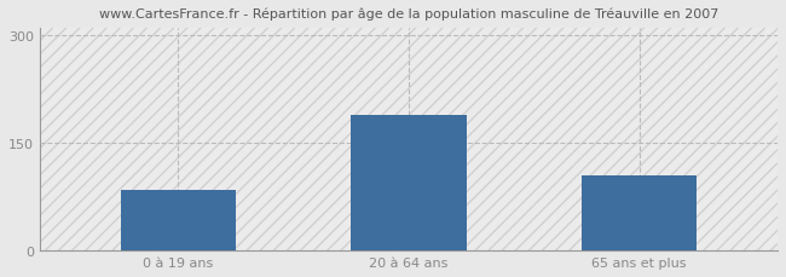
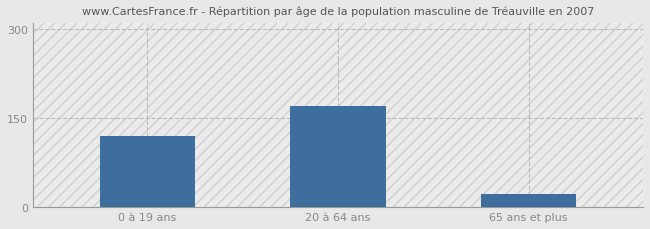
0 à 19 ans: 84 -> 120
20 à 64 ans: 188 -> 170
65 ans et plus: 104 -> 22
